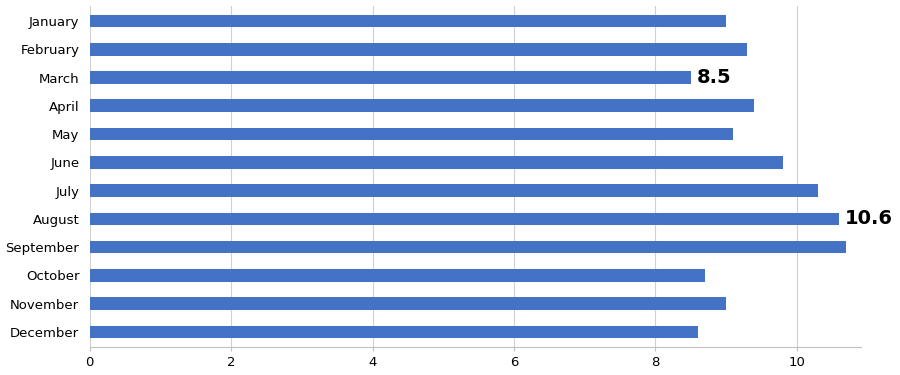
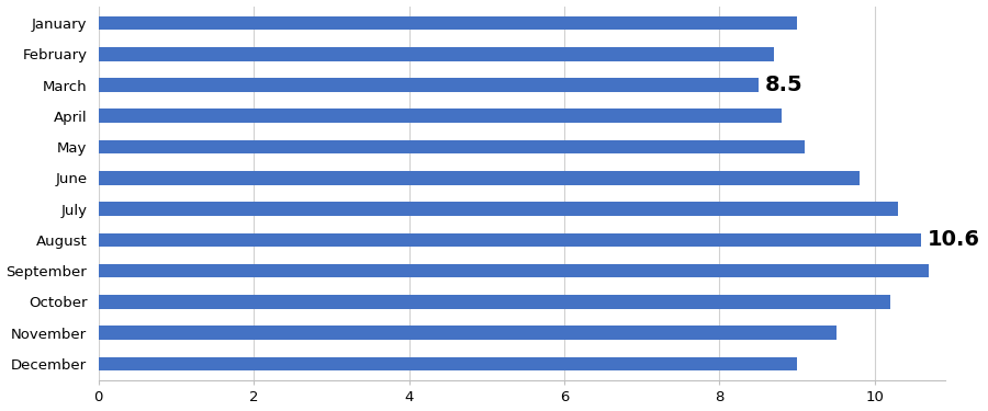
February: 9.3 -> 8.7
April: 9.4 -> 8.8
October: 8.7 -> 10.2
November: 9.0 -> 9.5
December: 8.6 -> 9.0
